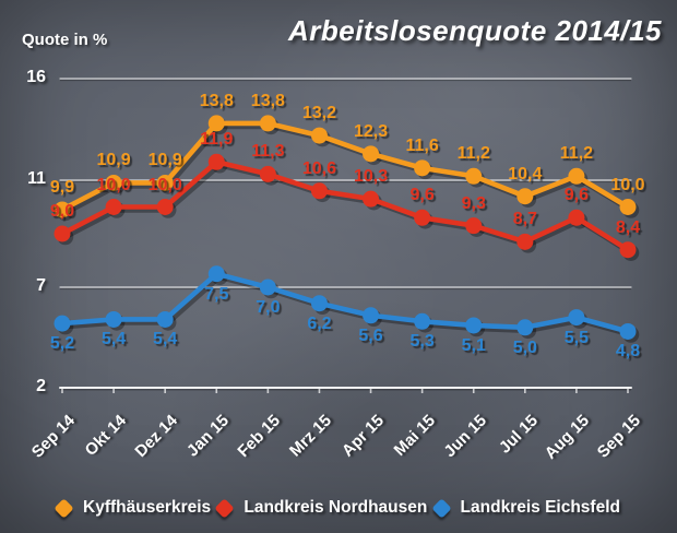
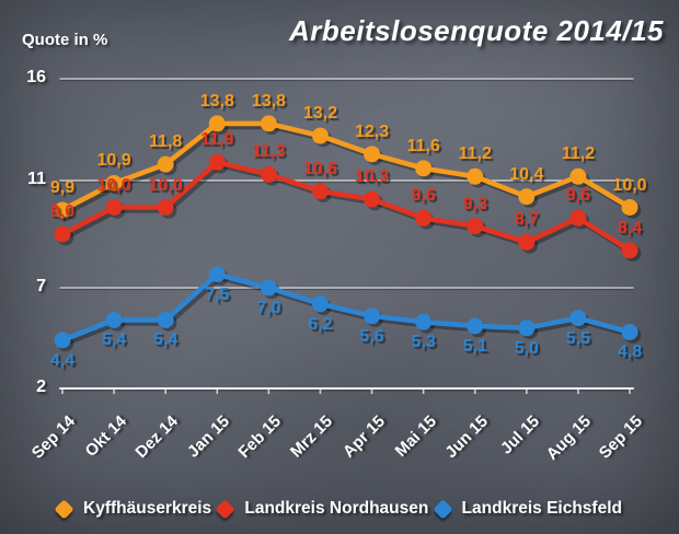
Landkreis Eichsfeld/Sep 14: 5,2 -> 4,4
Kyffhäuserkreis/Dez 14: 10,9 -> 11,8
